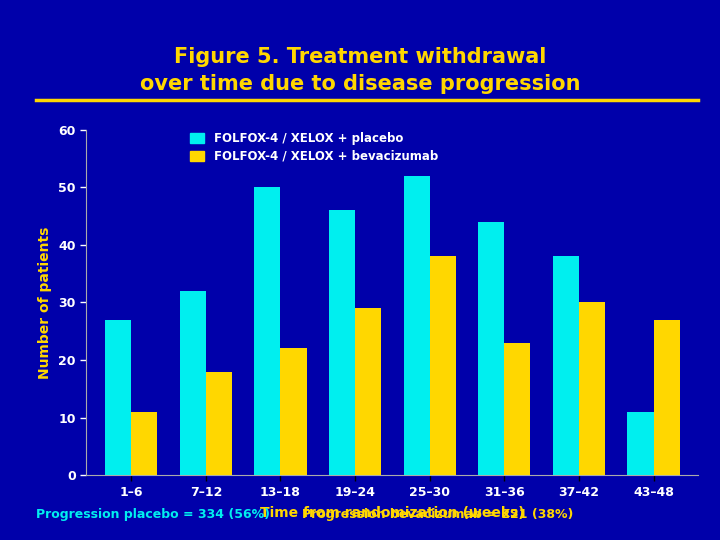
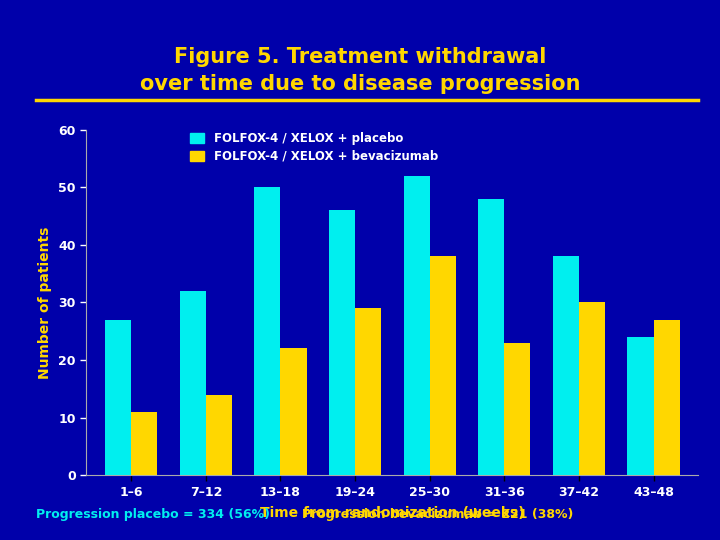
FOLFOX-4 / XELOX + bevacizumab/7–12: 18 -> 14
FOLFOX-4 / XELOX + placebo/31–36: 44 -> 48
FOLFOX-4 / XELOX + placebo/43–48: 11 -> 24
